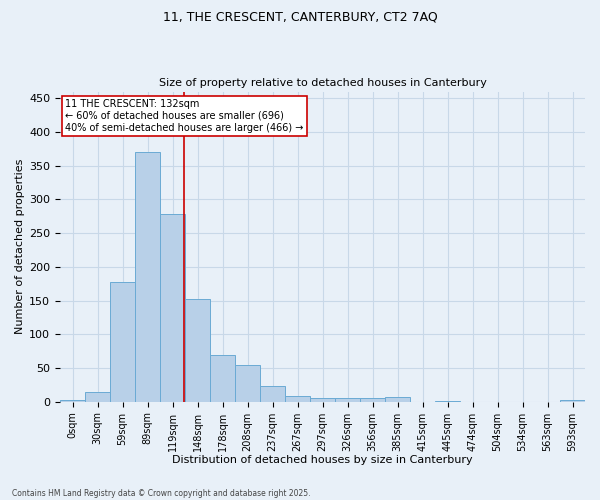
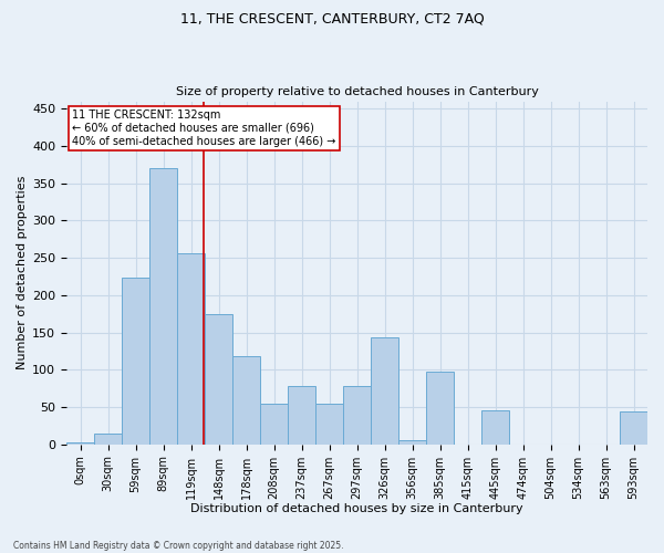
59sqm: 178 -> 224
119sqm: 278 -> 256
148sqm: 152 -> 174
178sqm: 70 -> 118
237sqm: 23 -> 78
267sqm: 9 -> 54
297sqm: 6 -> 78
326sqm: 6 -> 144
385sqm: 7 -> 98
445sqm: 1 -> 46
593sqm: 2 -> 44
